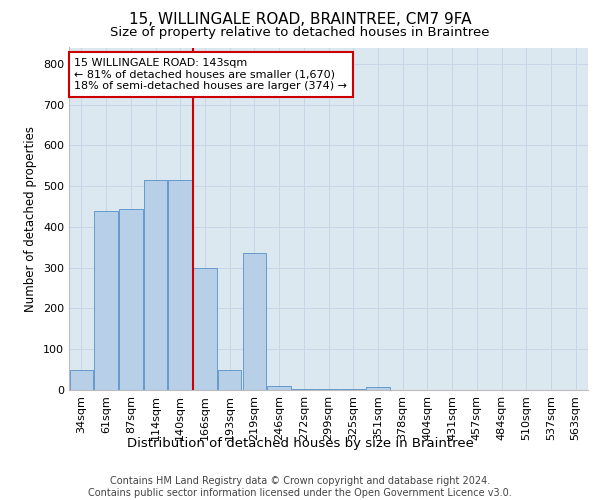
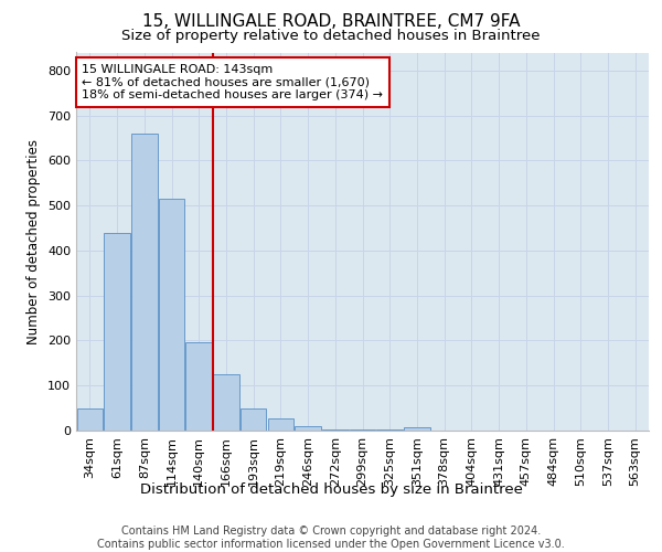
87sqm: 445 -> 660
140sqm: 515 -> 195
166sqm: 300 -> 125
219sqm: 335 -> 27
